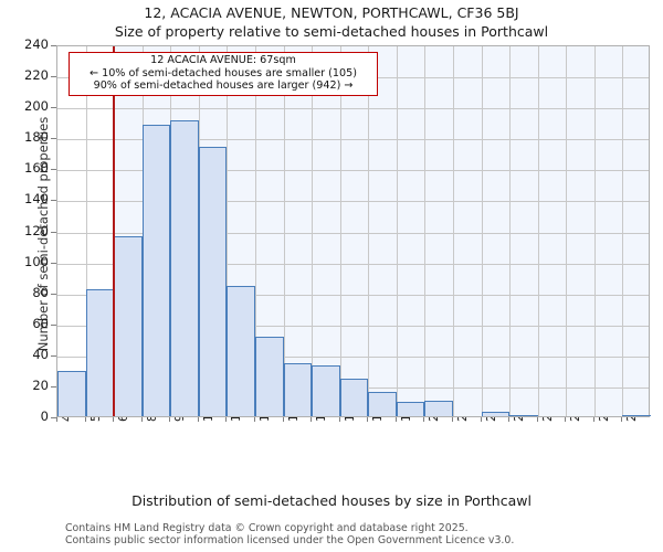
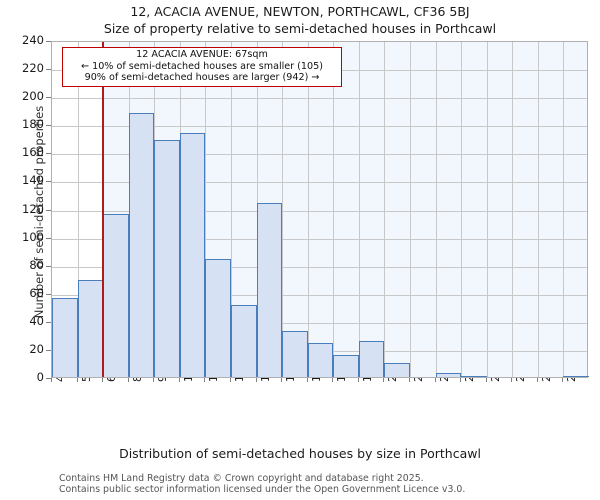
43sqm: 29 -> 56
55sqm: 82 -> 69
92sqm: 191 -> 169
141sqm: 34 -> 124
190sqm: 9 -> 26
